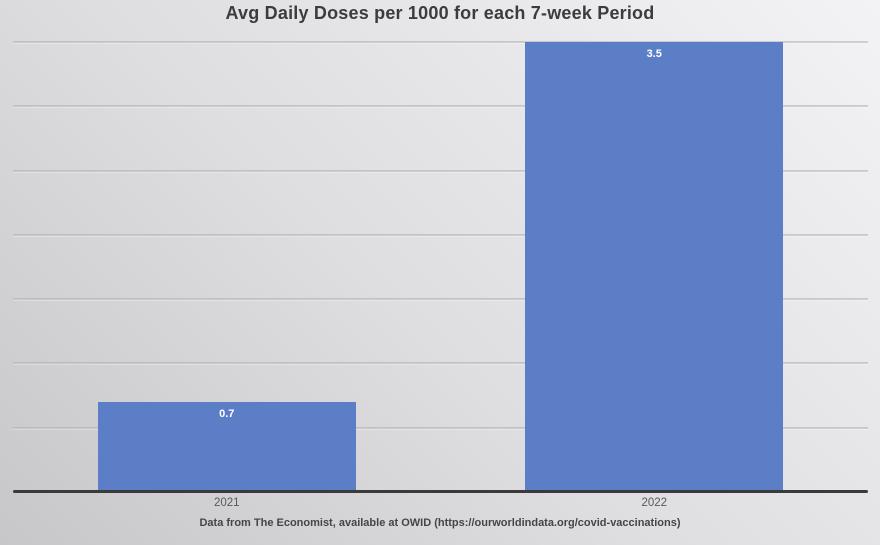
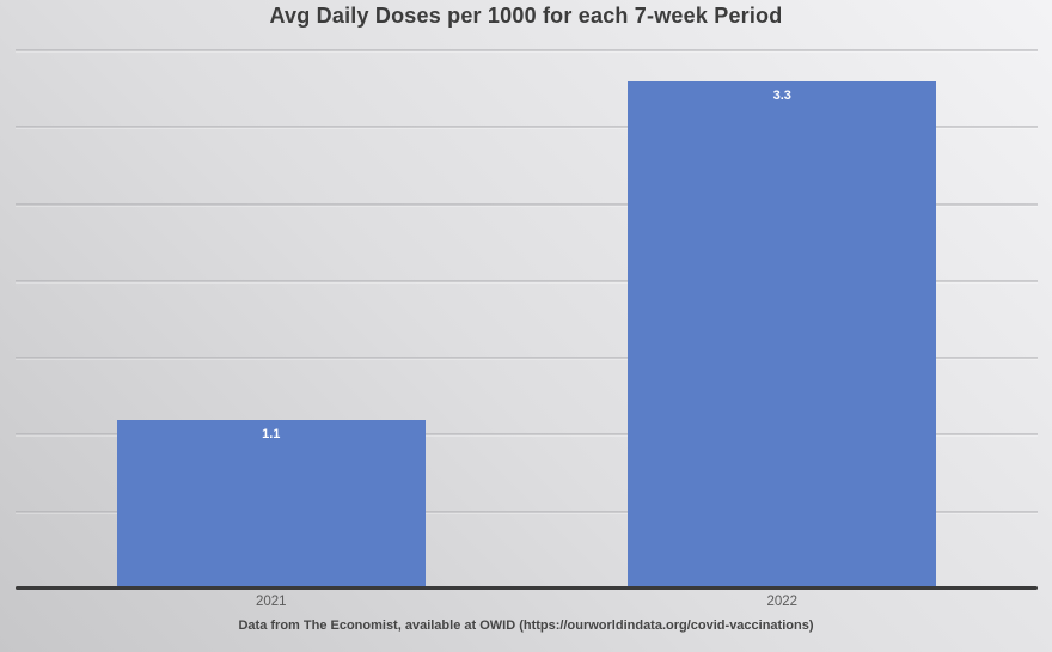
2021: 0.7 -> 1.1
2022: 3.5 -> 3.3
